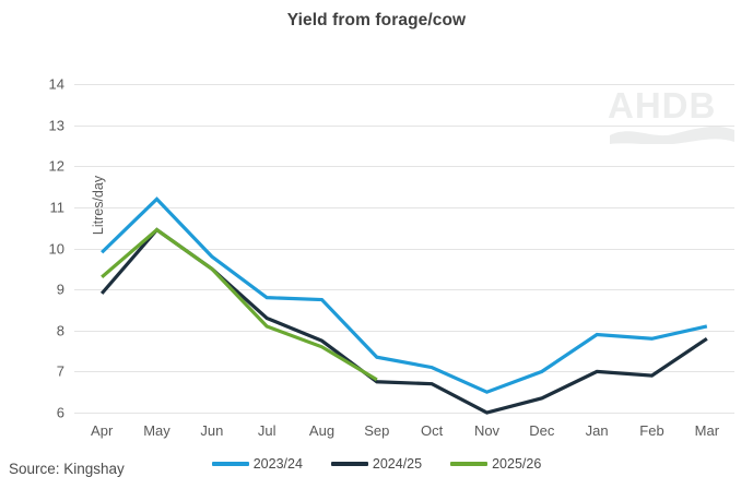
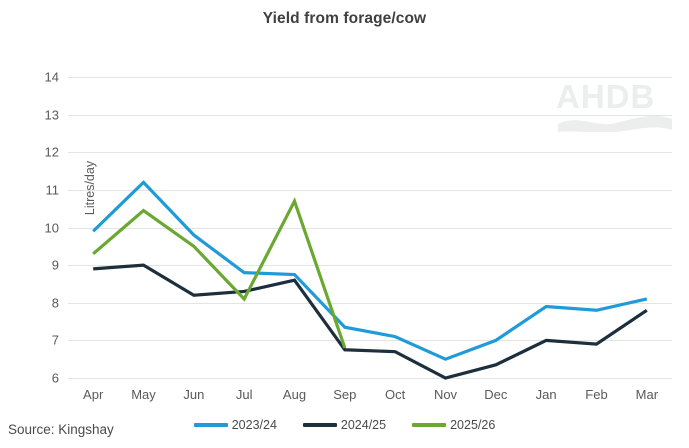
2024/25/May: 10.4 -> 9.0
2024/25/Jun: 9.5 -> 8.2
2024/25/Aug: 7.8 -> 8.6
2025/26/Aug: 7.6 -> 10.7
